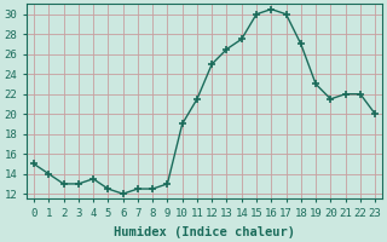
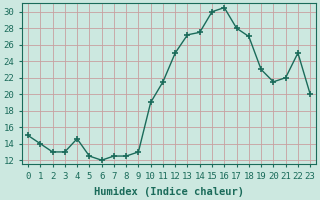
4: 13.5 -> 14.6
13: 26.5 -> 27.2
17: 30.0 -> 28.0
22: 22.0 -> 25.0
